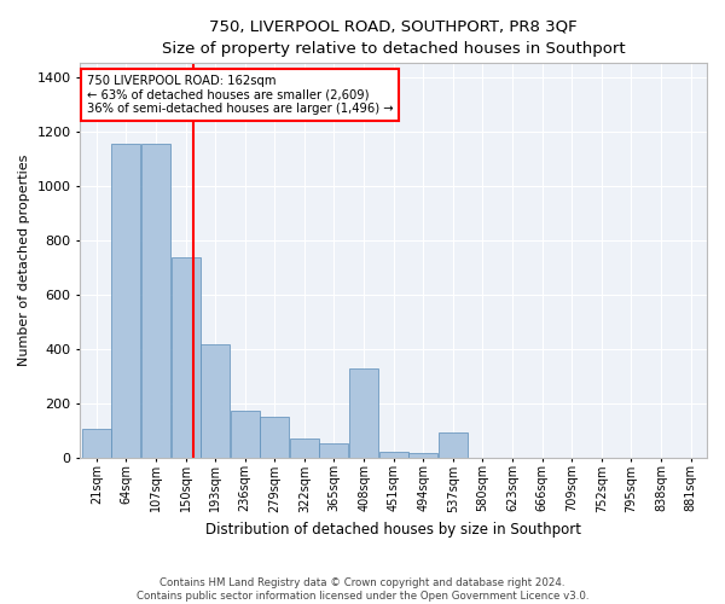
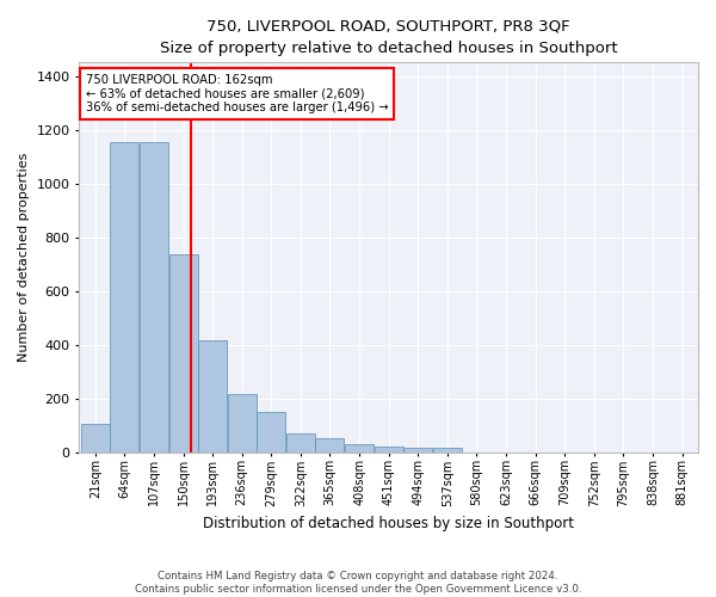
236sqm: 170 -> 215
408sqm: 325 -> 30
537sqm: 90 -> 15
